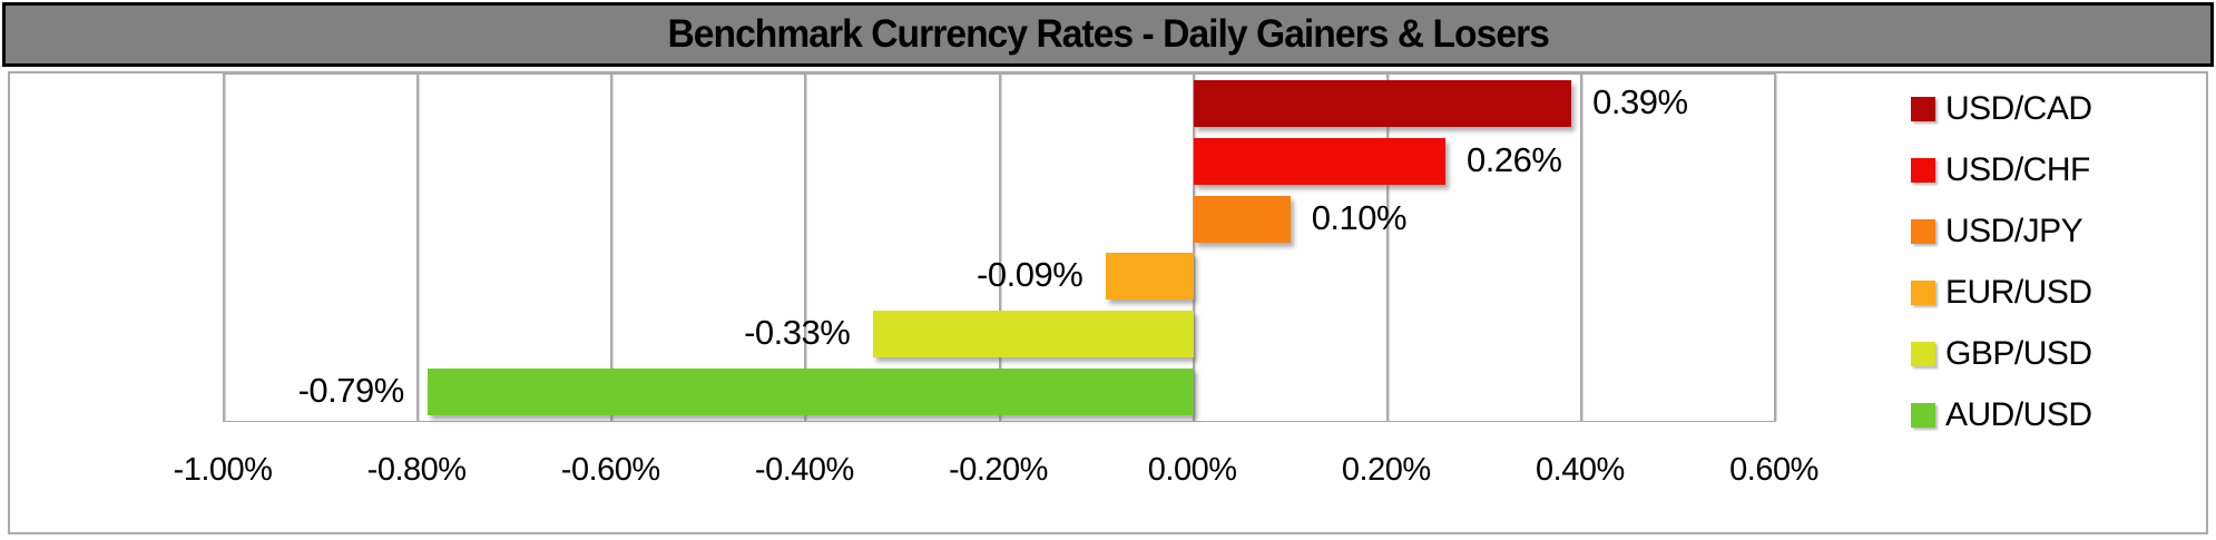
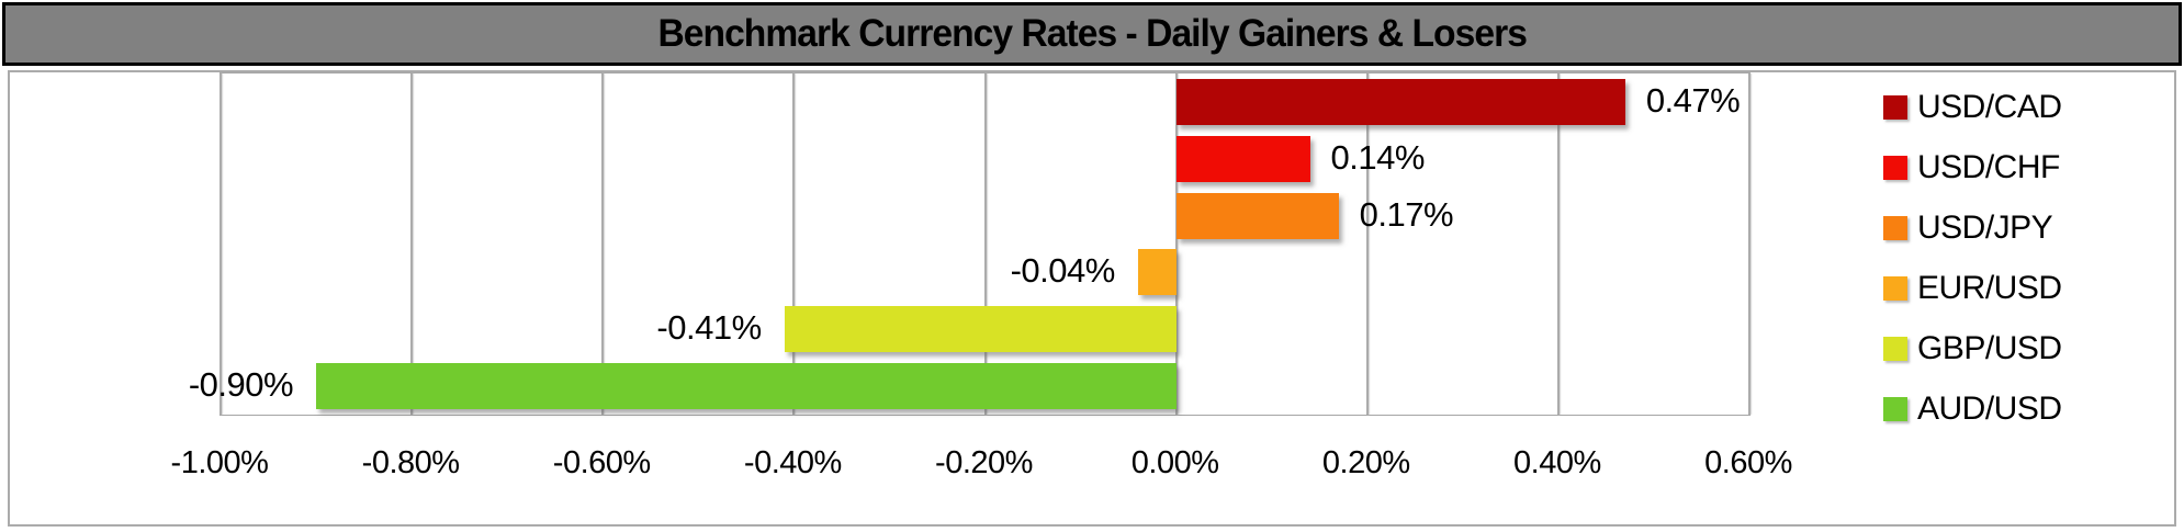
USD/CAD: 0.39% -> 0.47%
USD/CHF: 0.26% -> 0.14%
USD/JPY: 0.10% -> 0.17%
EUR/USD: -0.09% -> -0.04%
GBP/USD: -0.33% -> -0.41%
AUD/USD: -0.79% -> -0.90%
